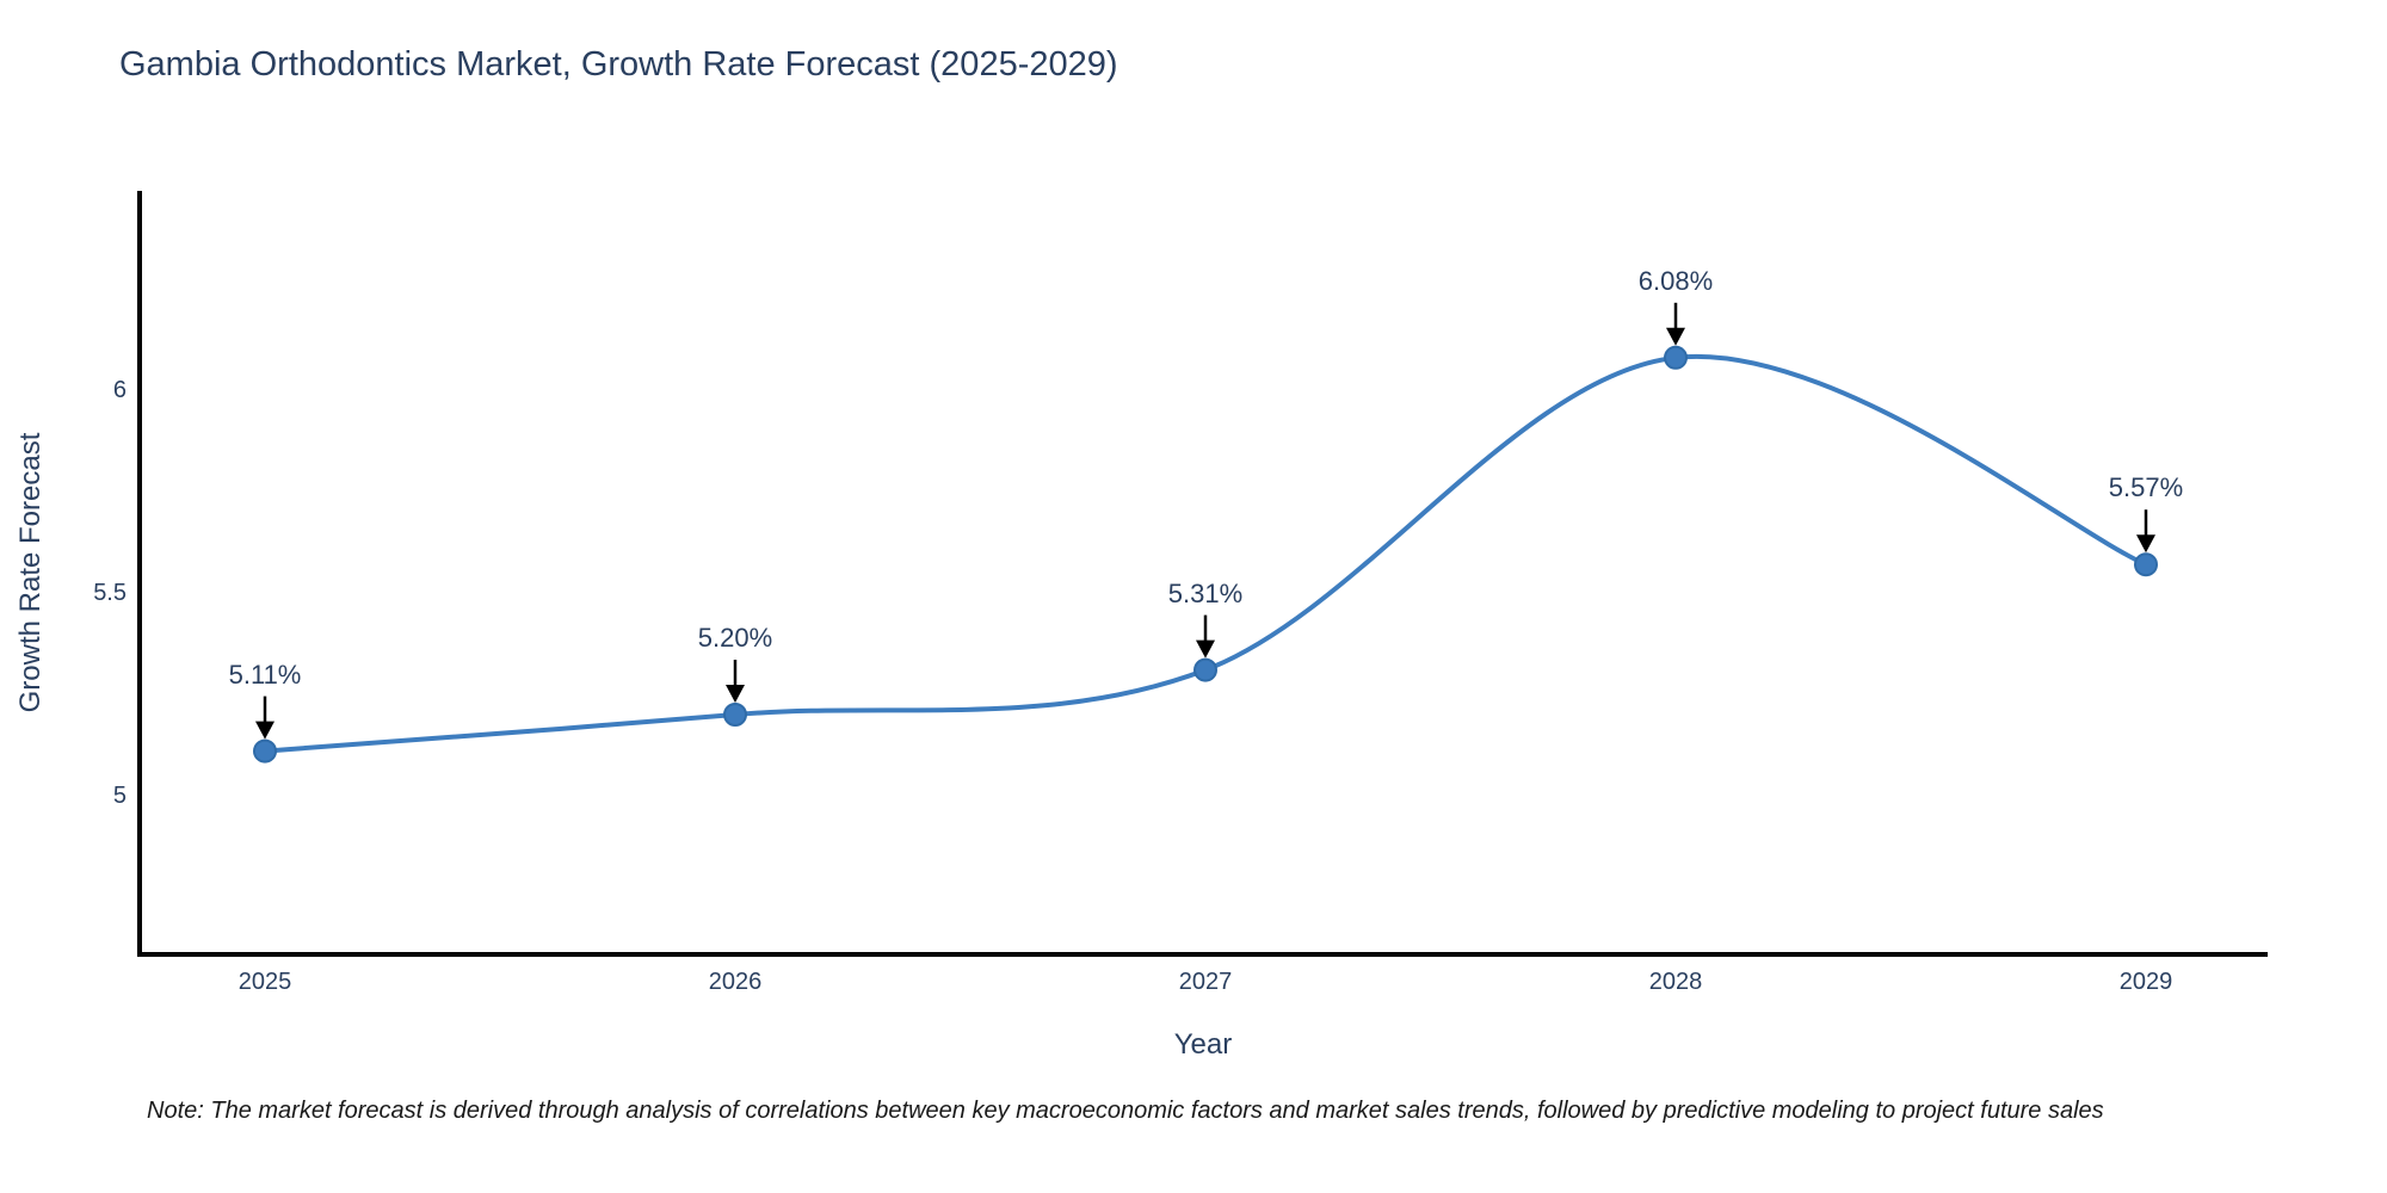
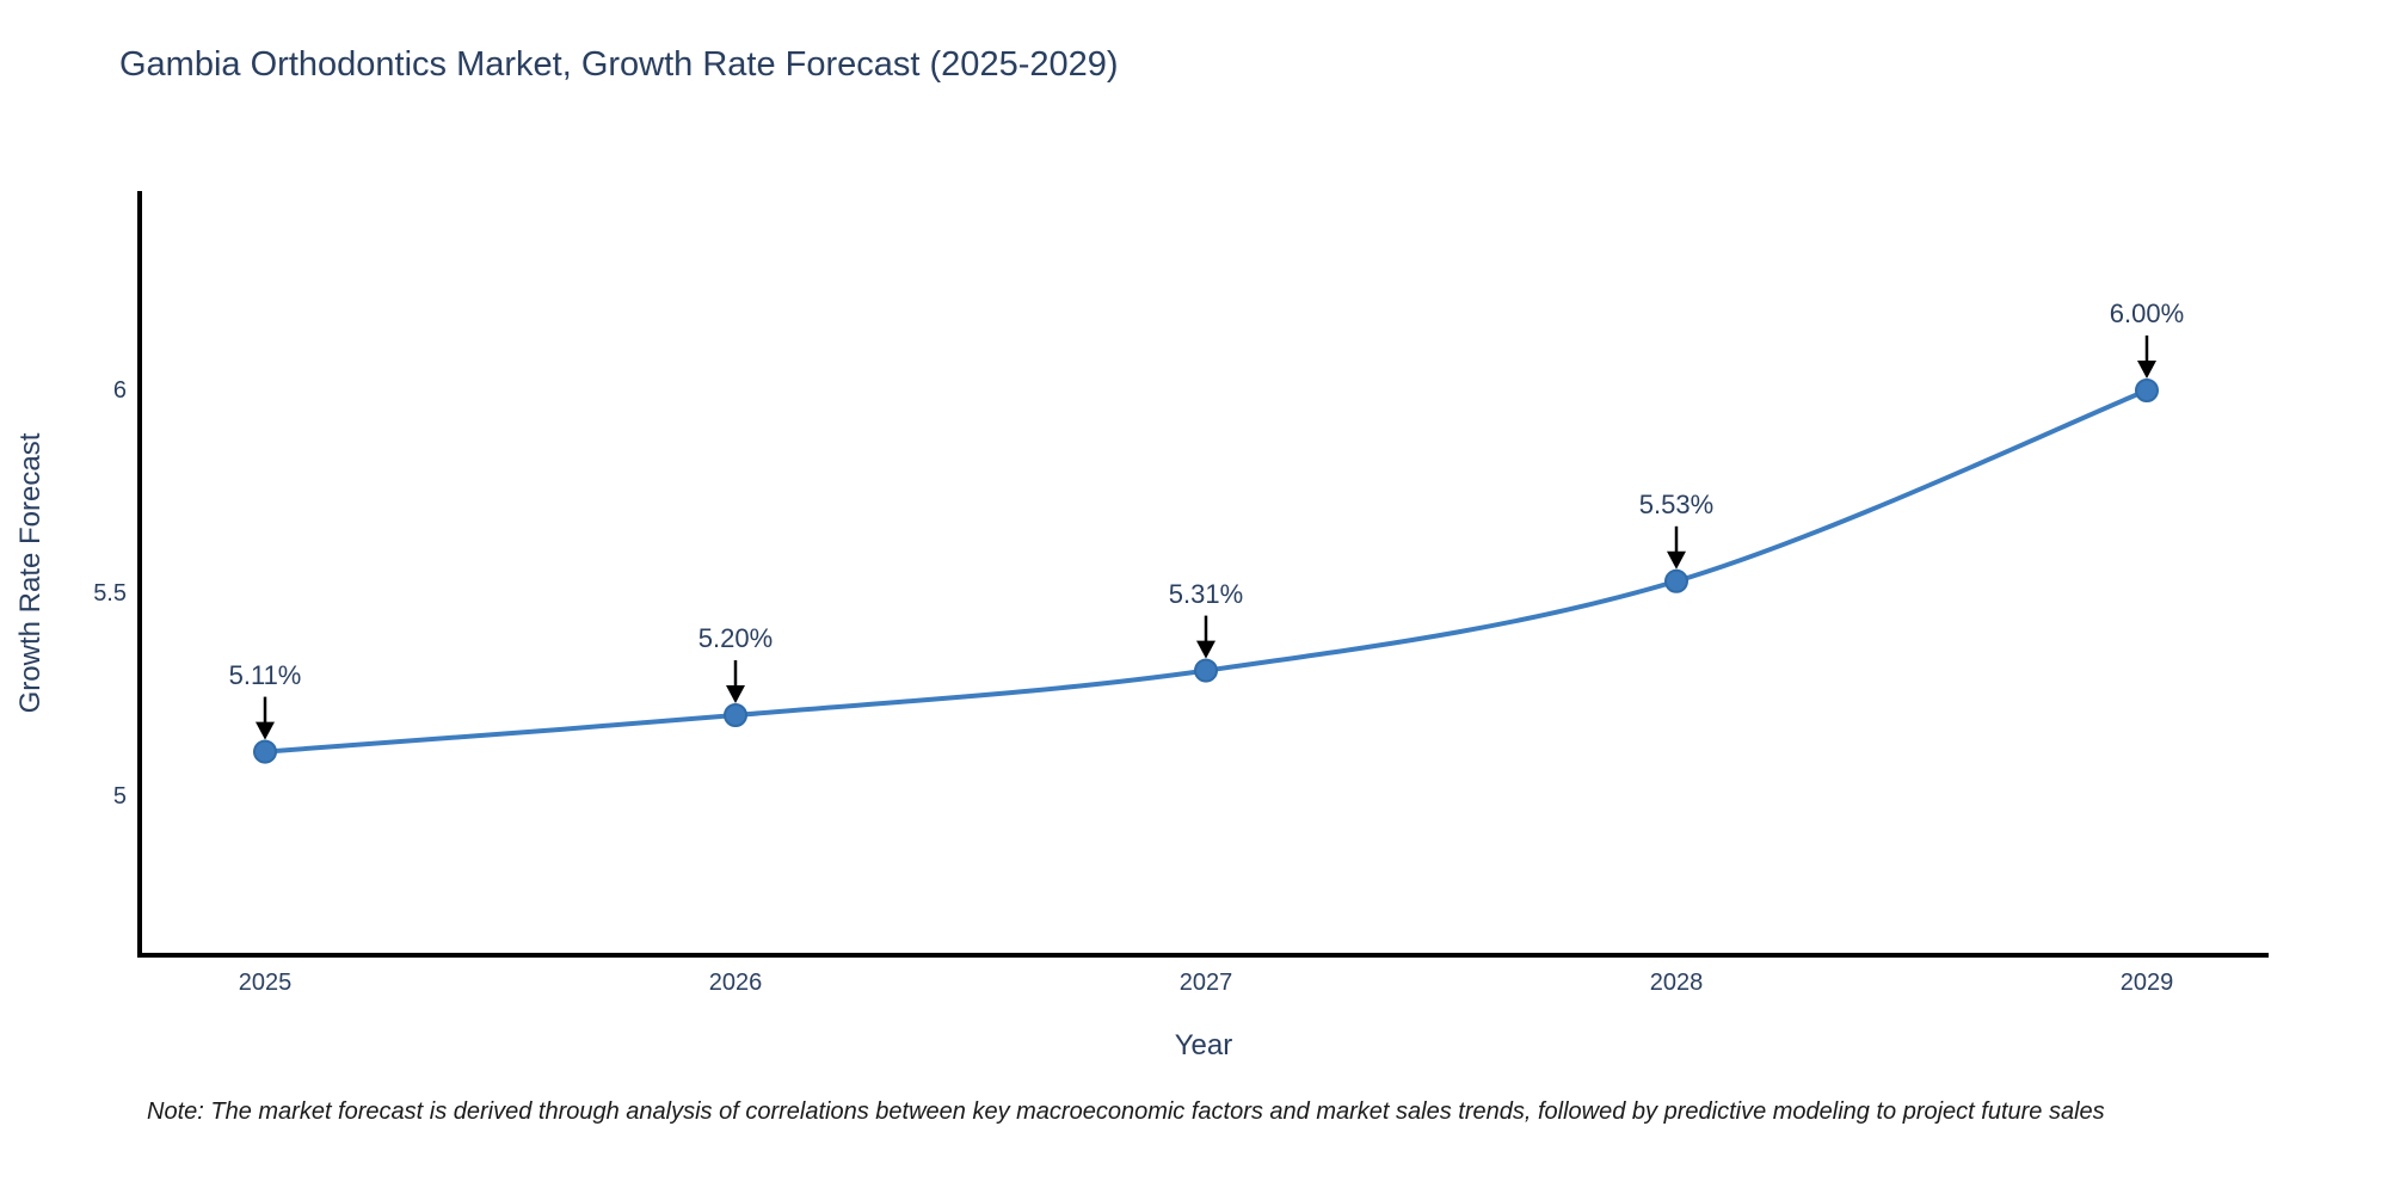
2028: 6.08% -> 5.53%
2029: 5.57% -> 6.00%
